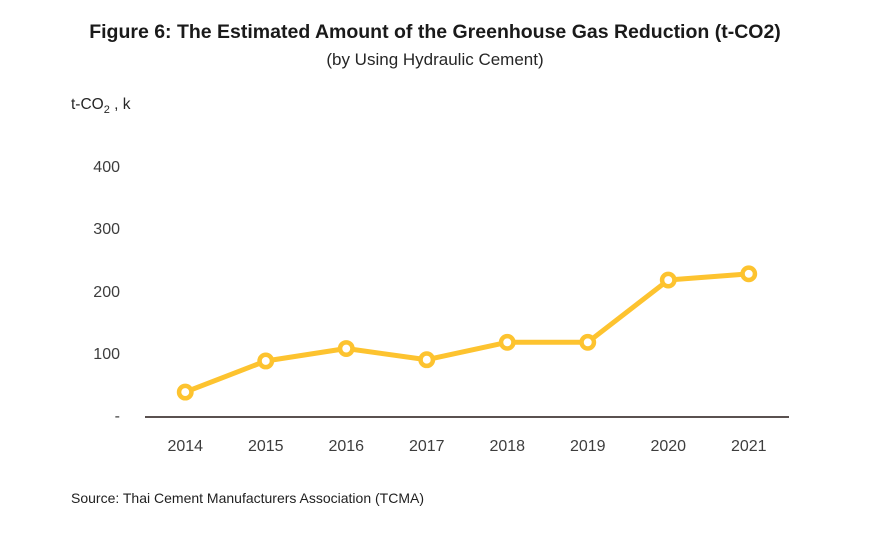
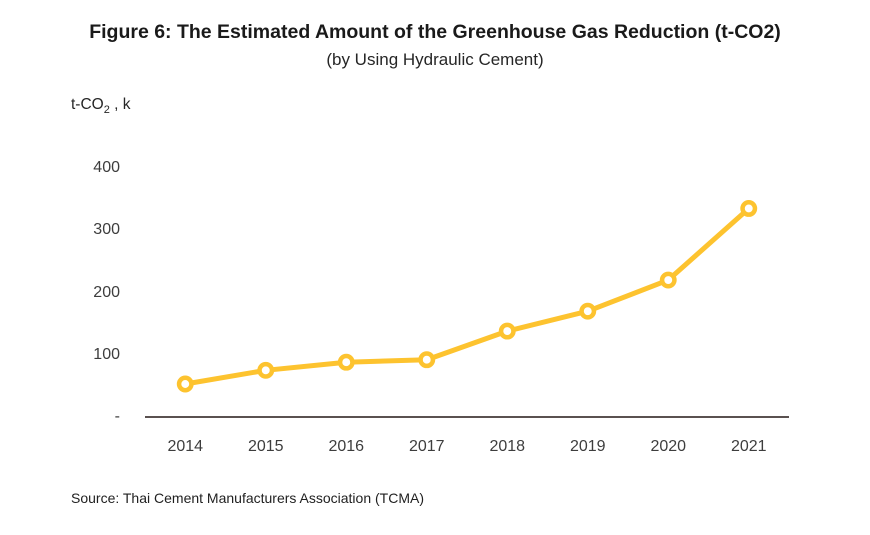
2014: 40 -> 50
2015: 90 -> 80
2016: 110 -> 90
2018: 120 -> 140
2019: 120 -> 170
2021: 230 -> 340
